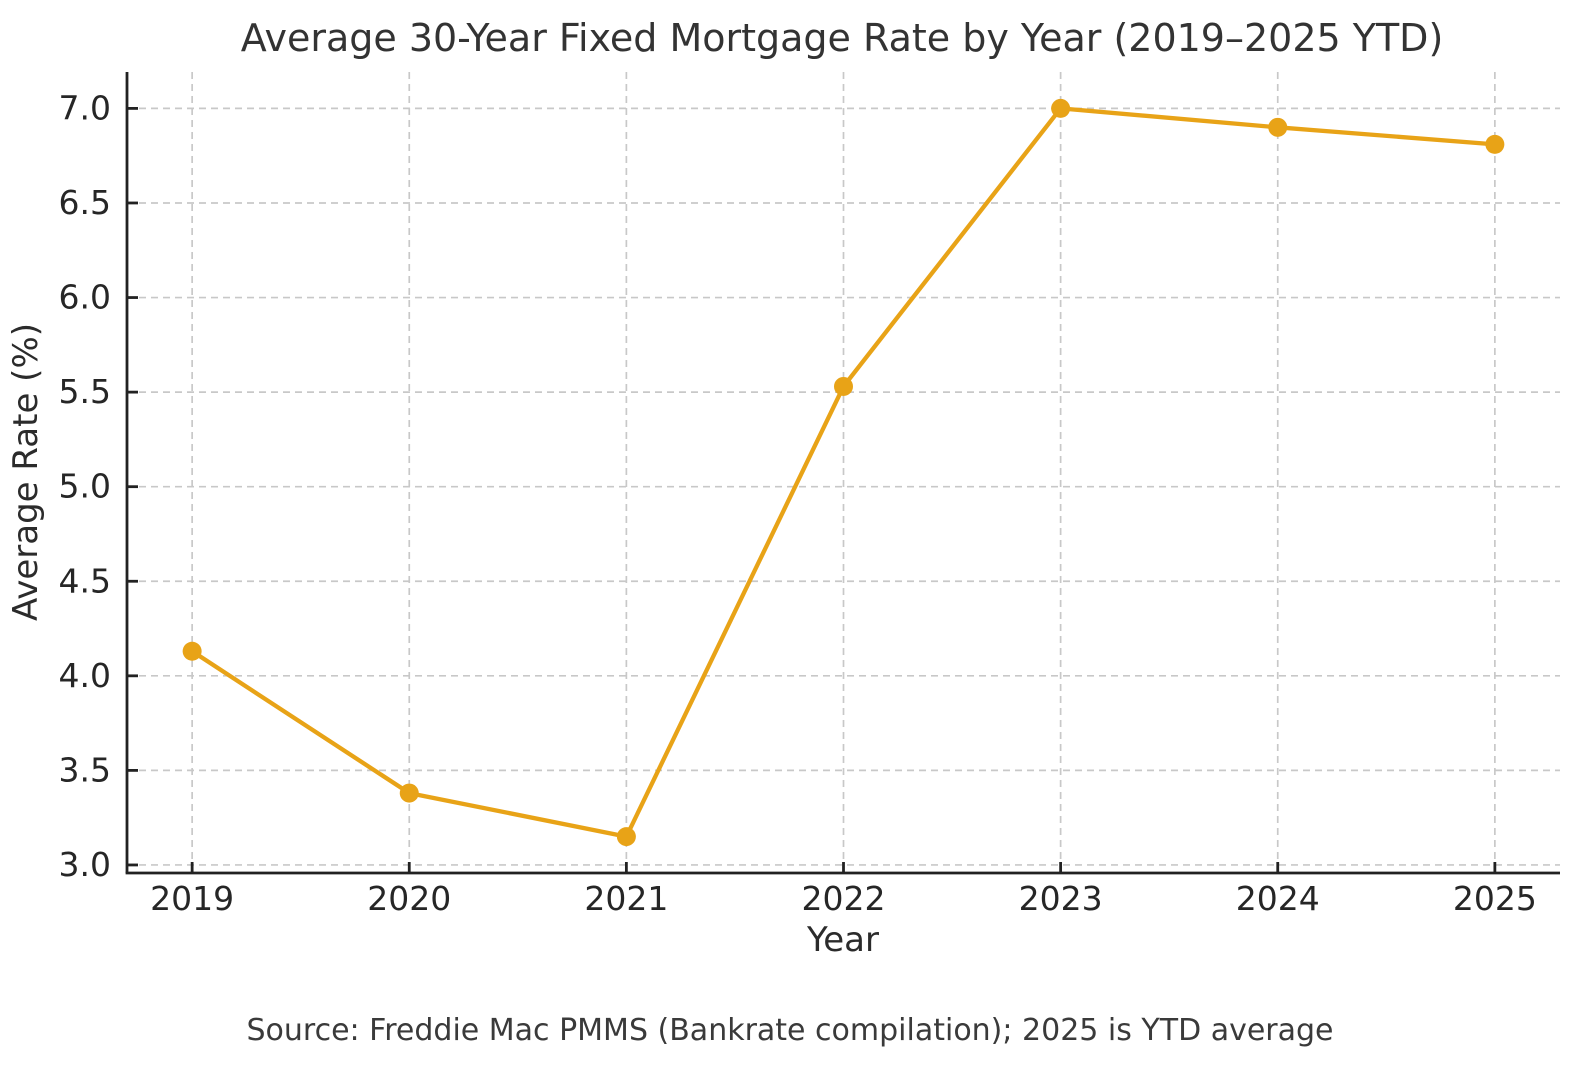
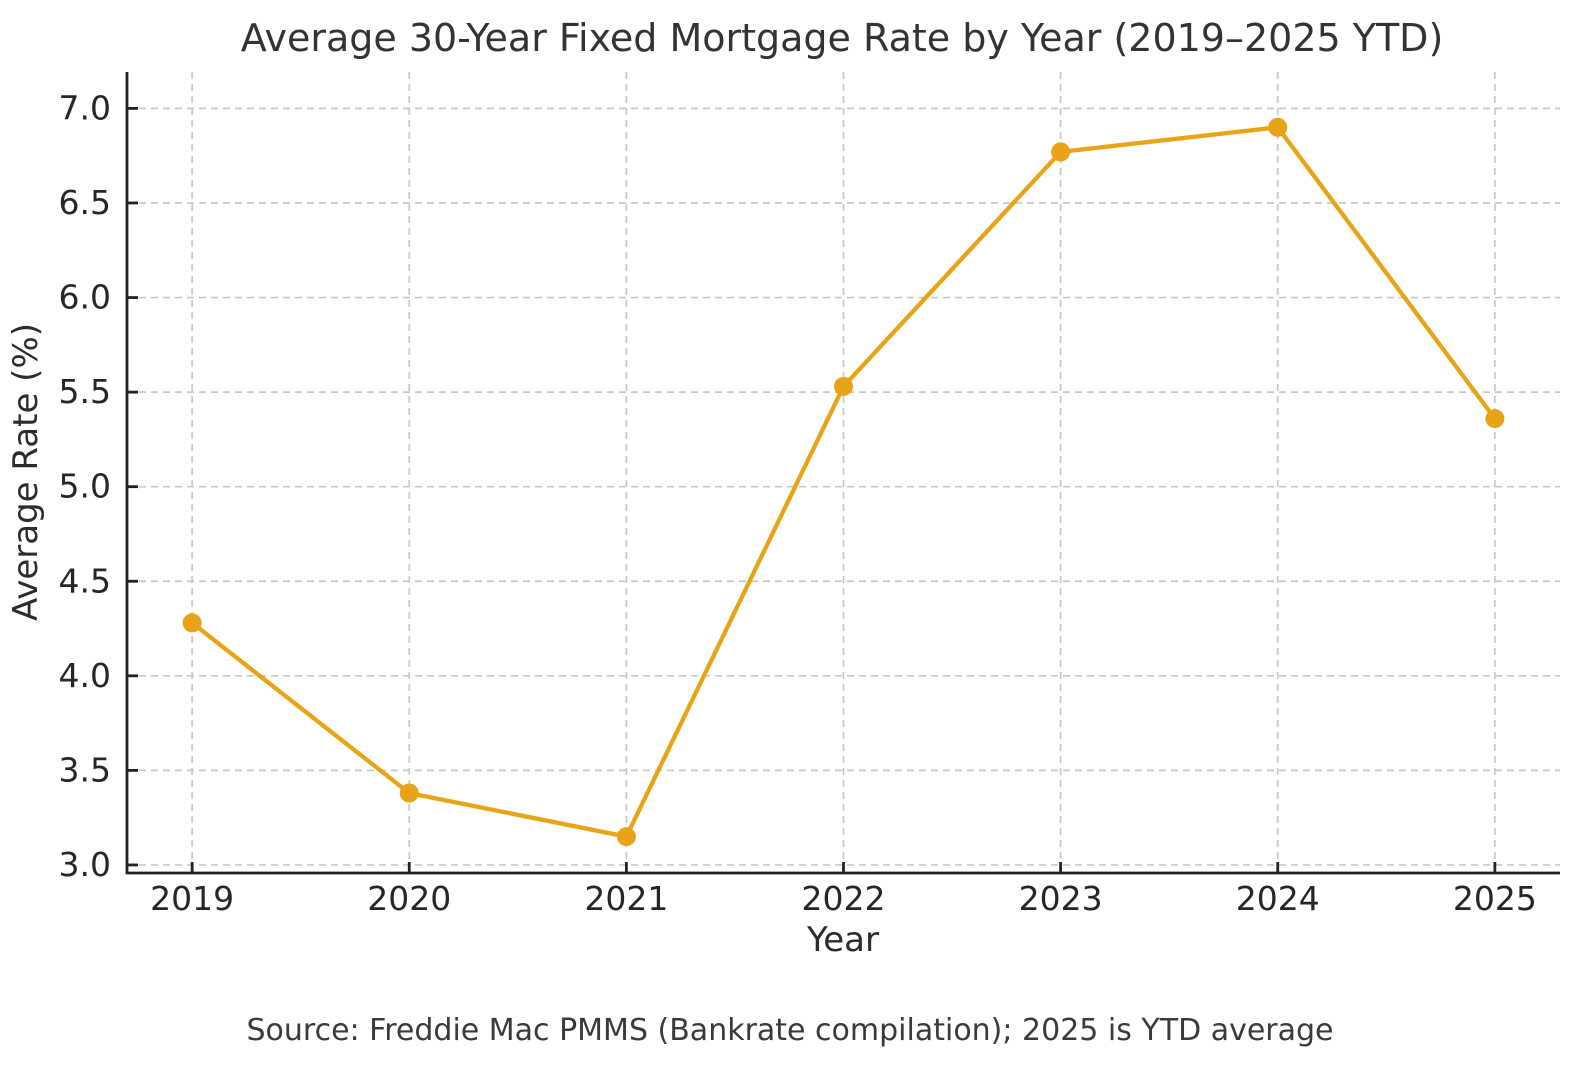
2019: 4.13 -> 4.28
2023: 7.00 -> 6.77
2025: 6.81 -> 5.36
